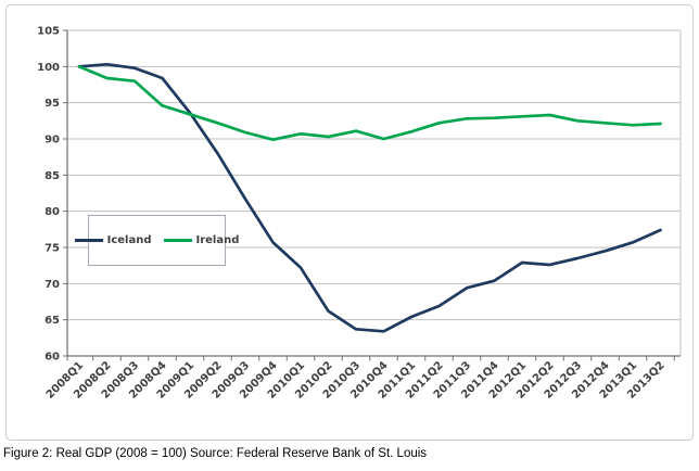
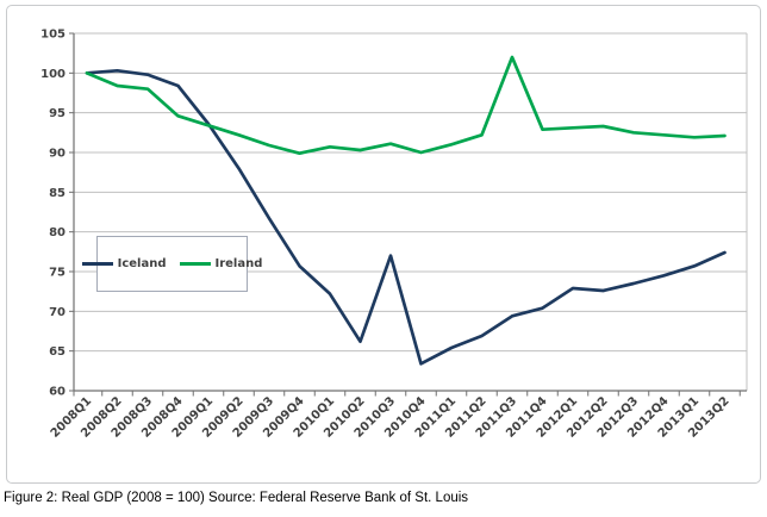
Iceland/2010Q3: 64 -> 77
Ireland/2011Q3: 93 -> 102
